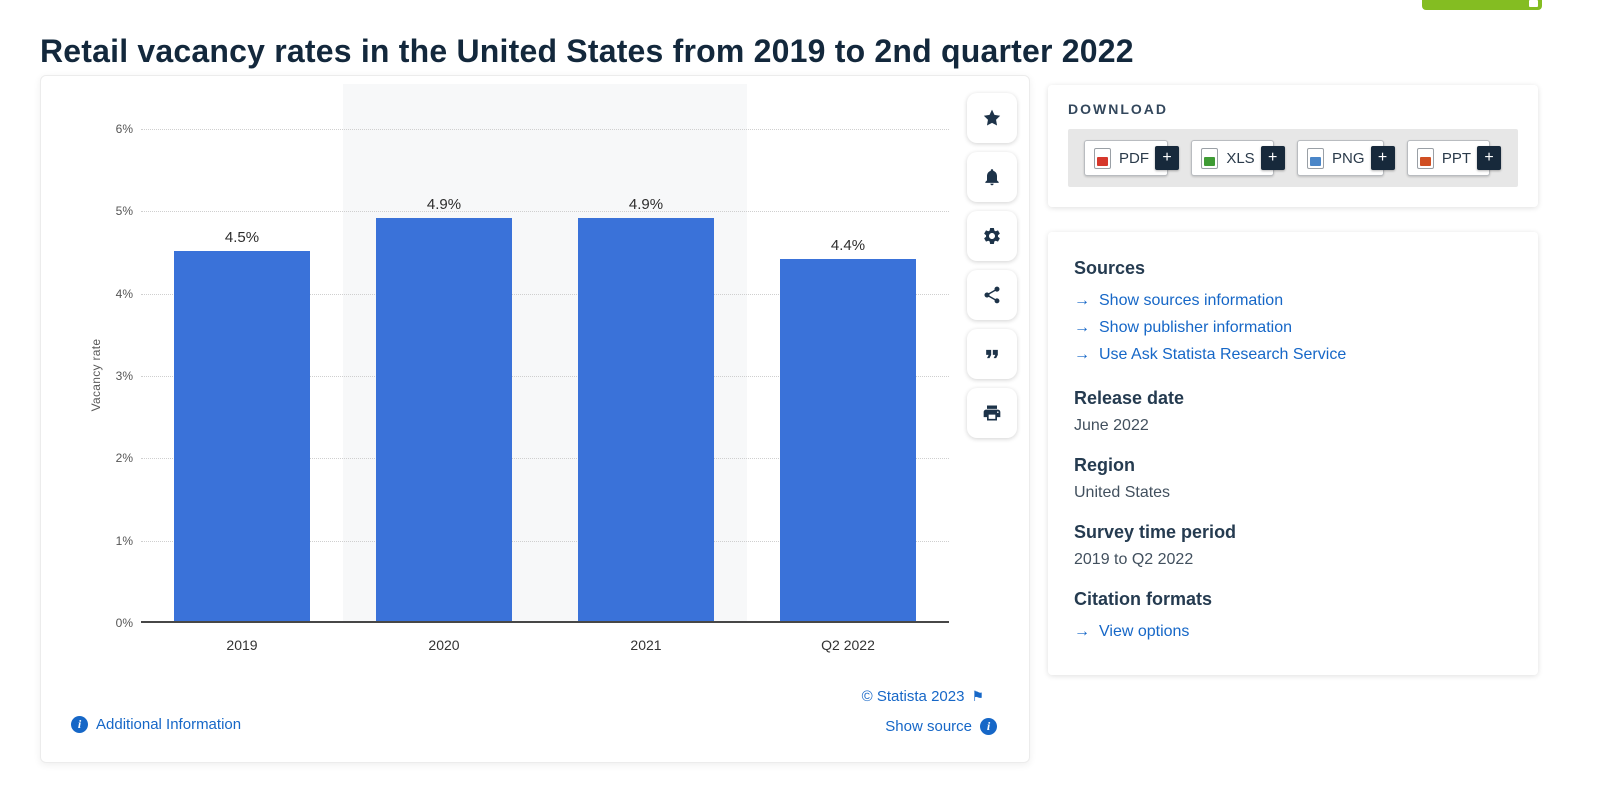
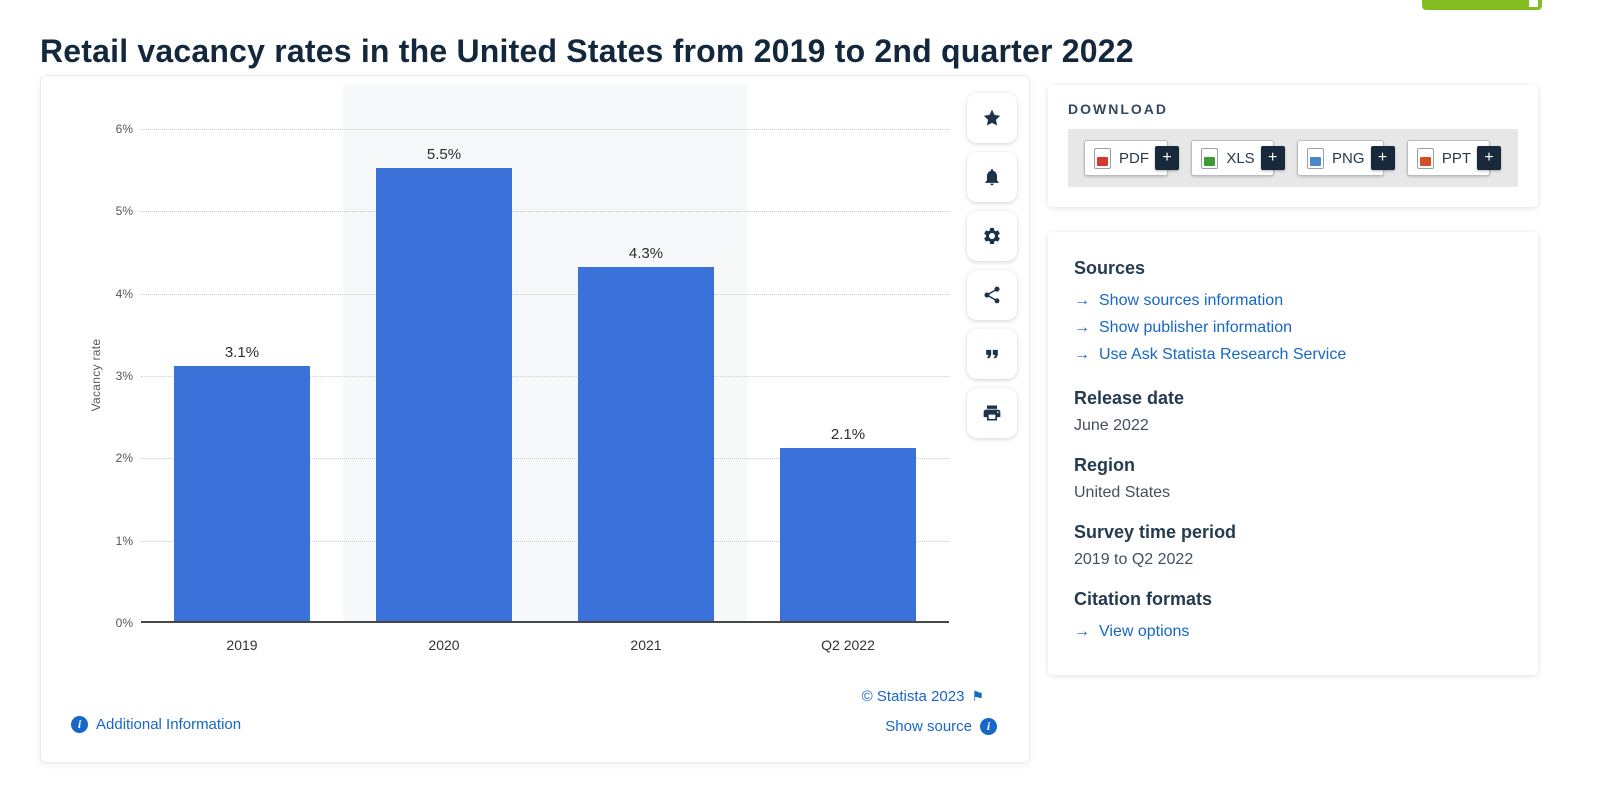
2019: 4.5% -> 3.1%
2020: 4.9% -> 5.5%
2021: 4.9% -> 4.3%
Q2 2022: 4.4% -> 2.1%
